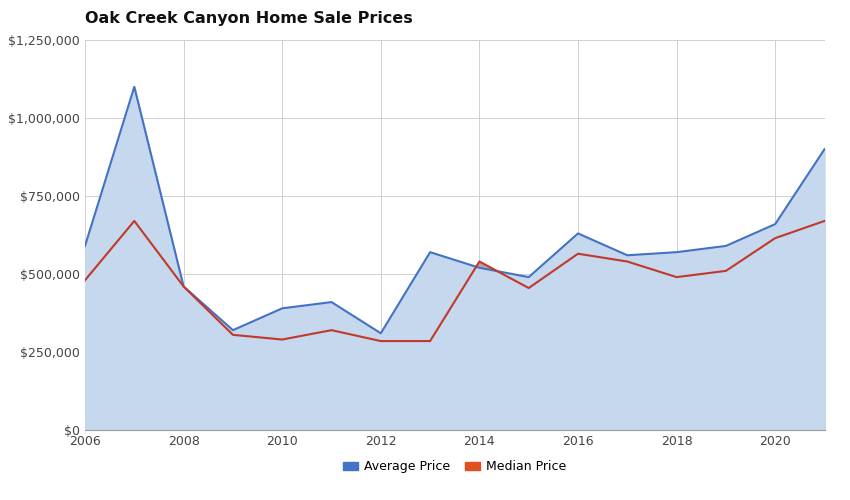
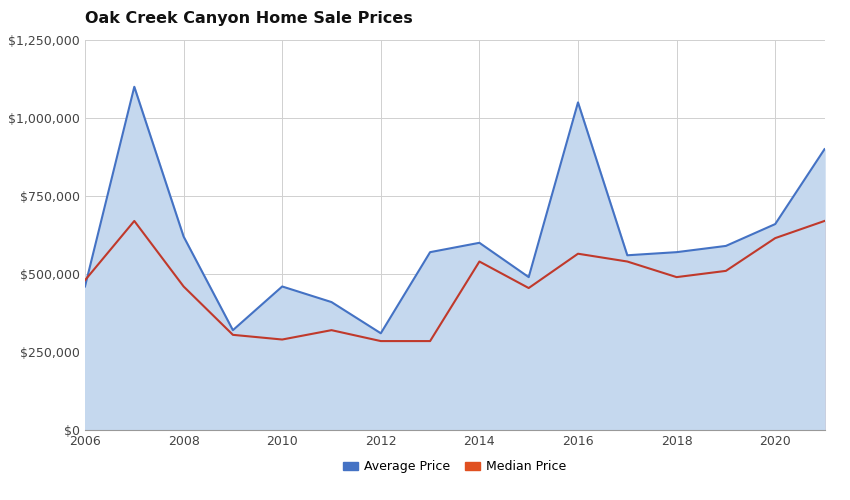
Average Price/2006: $590,000 -> $460,000
Average Price/2008: $460,000 -> $620,000
Average Price/2010: $390,000 -> $460,000
Average Price/2014: $520,000 -> $600,000
Average Price/2016: $630,000 -> $1,050,000
